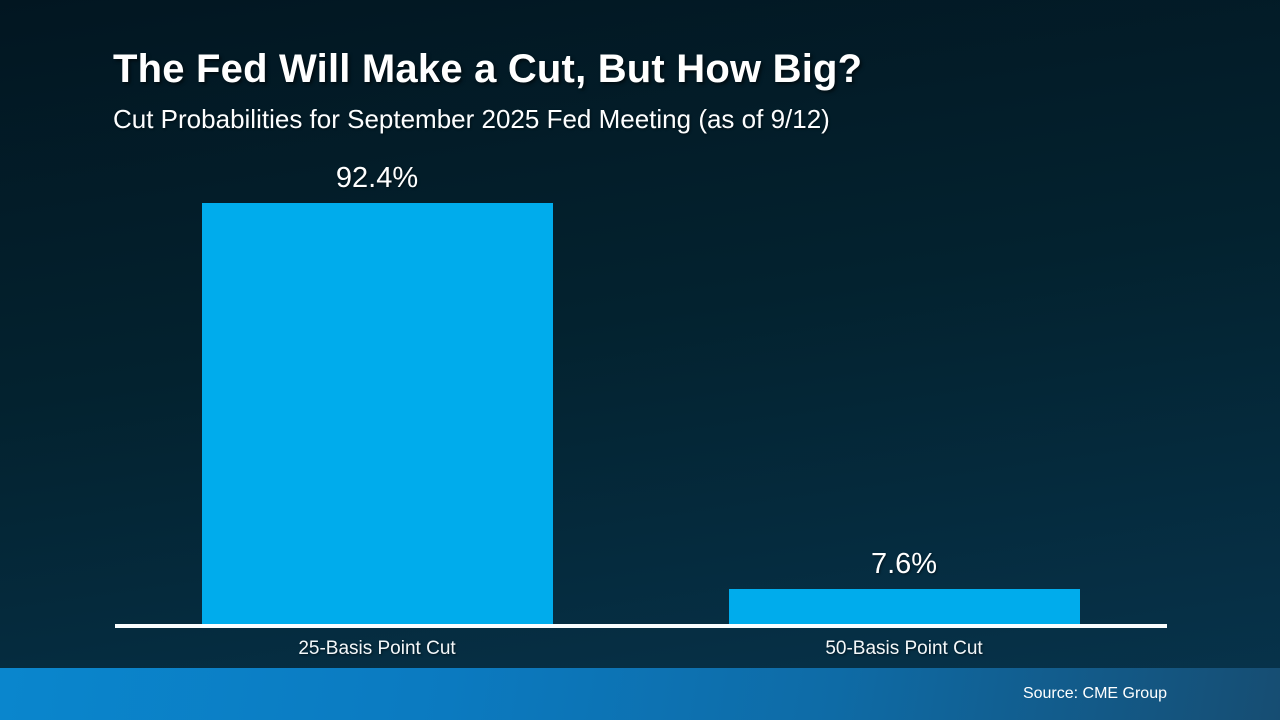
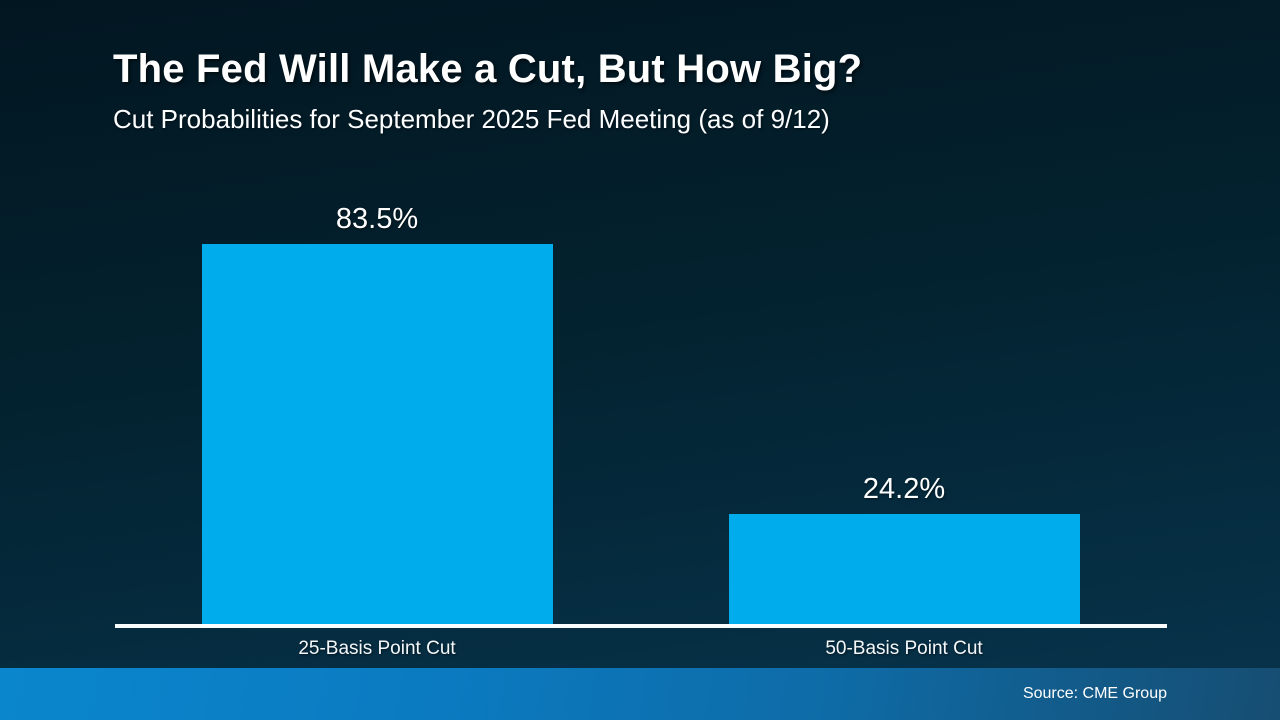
25-Basis Point Cut: 92.4% -> 83.5%
50-Basis Point Cut: 7.6% -> 24.2%
